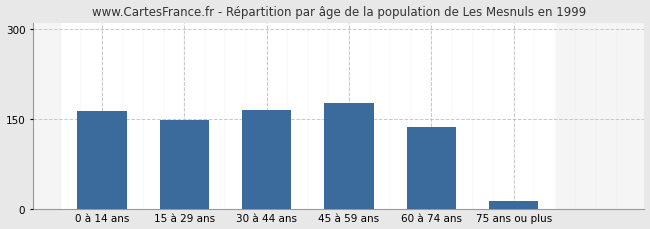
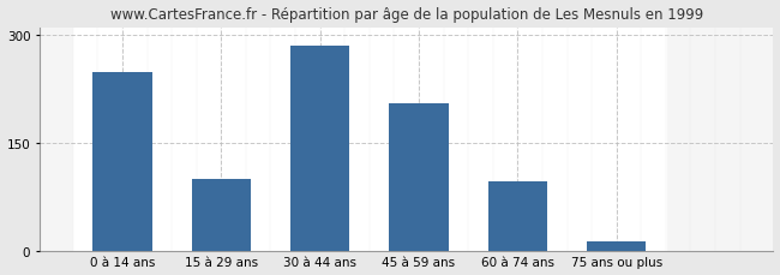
0 à 14 ans: 163 -> 248
15 à 29 ans: 148 -> 100
30 à 44 ans: 165 -> 284
45 à 59 ans: 176 -> 204
60 à 74 ans: 136 -> 96
